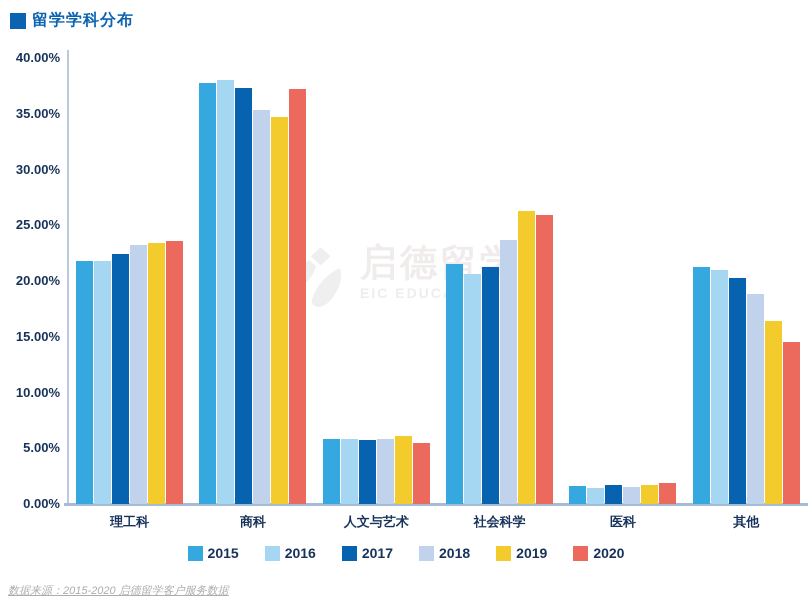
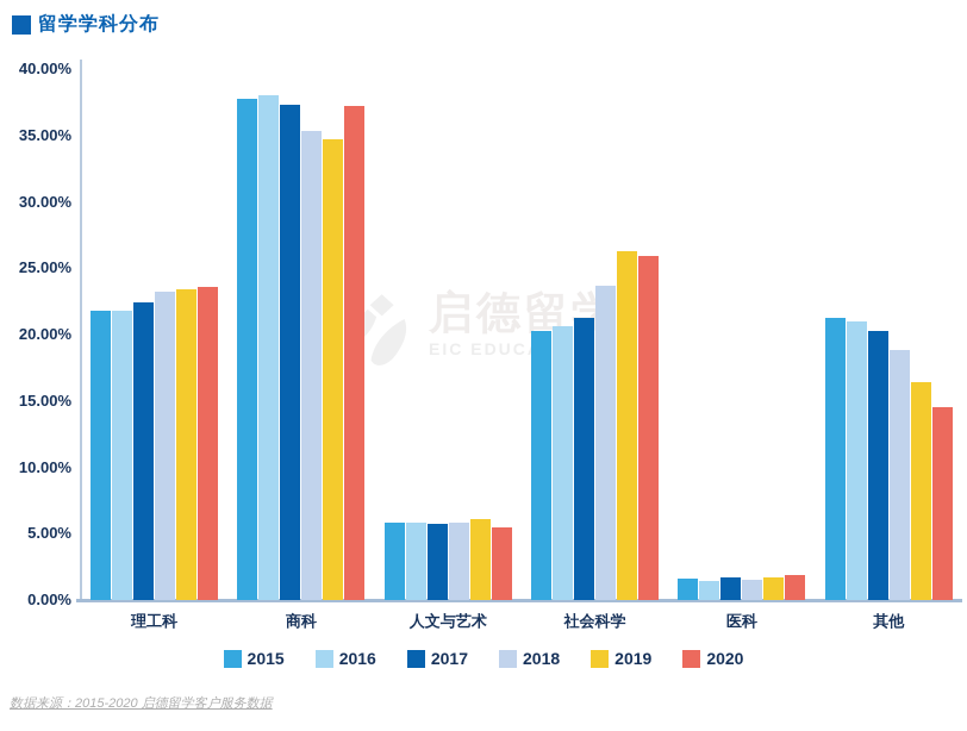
2015/社会科学: 21.5% -> 20.3%
